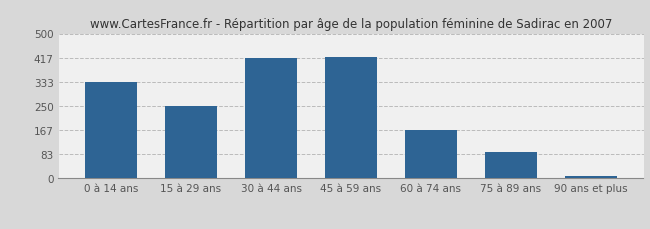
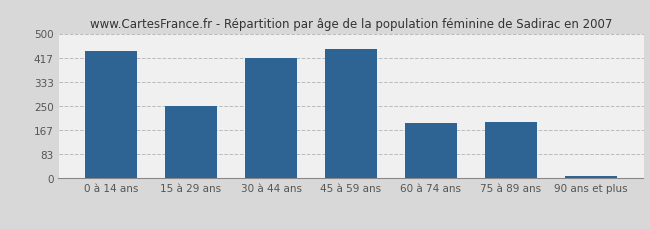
0 à 14 ans: 333 -> 440
45 à 59 ans: 418 -> 445
60 à 74 ans: 167 -> 190
75 à 89 ans: 90 -> 195
